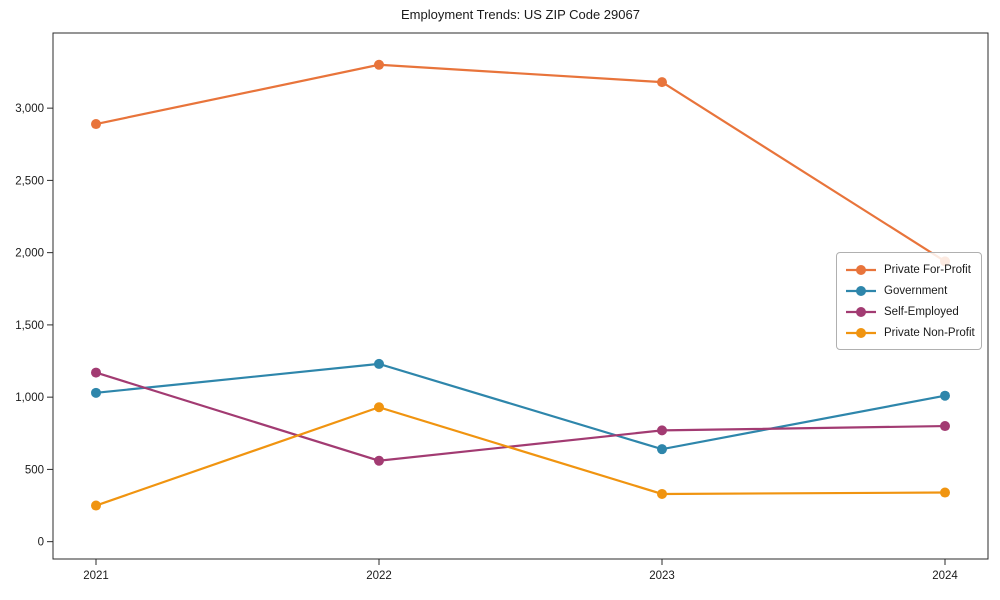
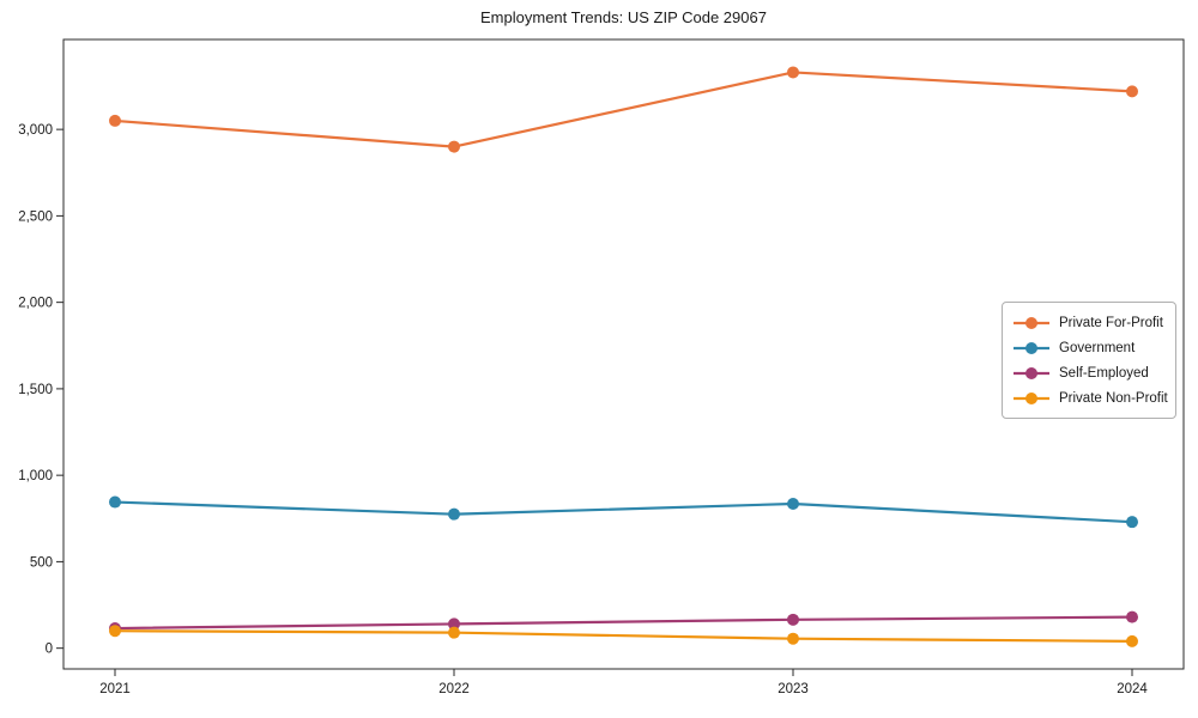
Private For-Profit/2021: 2890 -> 3050
Government/2021: 1030 -> 840
Self-Employed/2021: 1170 -> 120
Private Non-Profit/2021: 250 -> 100
Private For-Profit/2022: 3300 -> 2900
Government/2022: 1230 -> 780
Self-Employed/2022: 560 -> 140
Private Non-Profit/2022: 930 -> 90
Private For-Profit/2023: 3180 -> 3330
Government/2023: 640 -> 840
Self-Employed/2023: 770 -> 160
Private Non-Profit/2023: 330 -> 60
Private For-Profit/2024: 1940 -> 3220
Government/2024: 1010 -> 730
Self-Employed/2024: 800 -> 180
Private Non-Profit/2024: 340 -> 40
